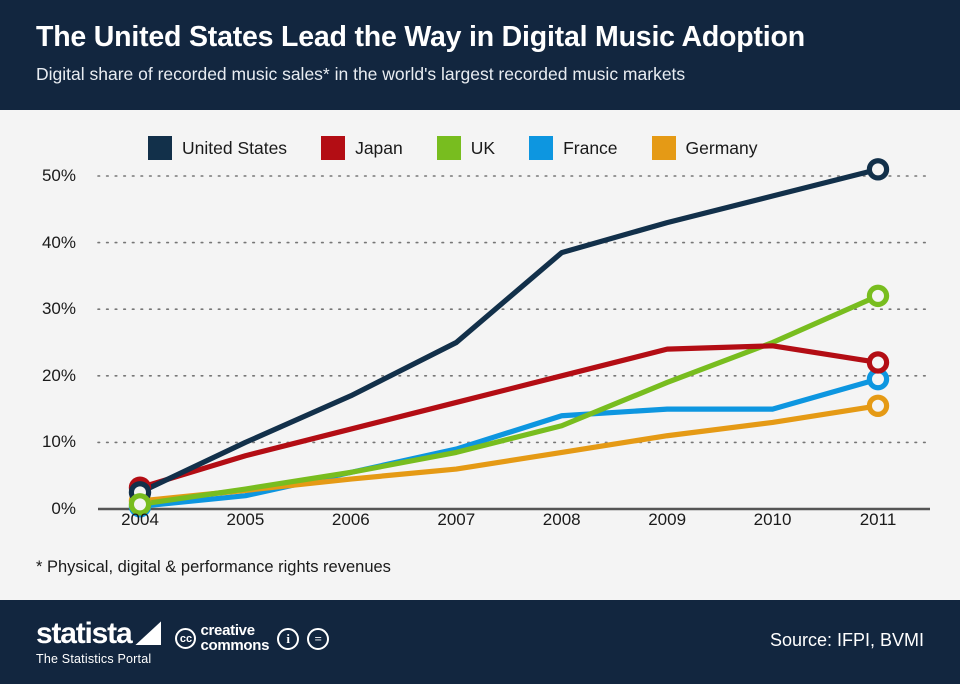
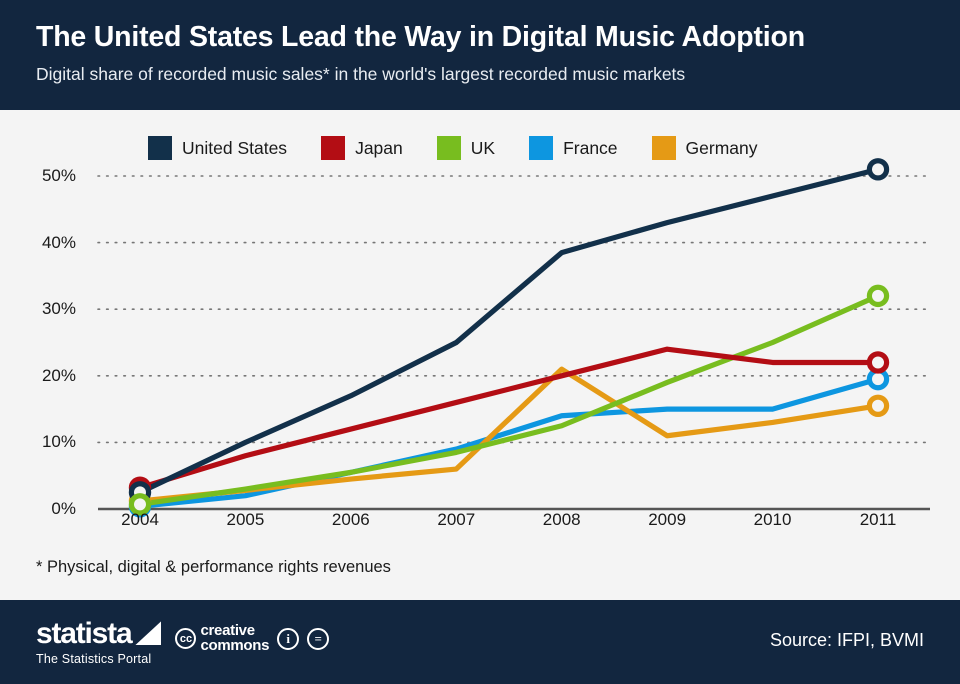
Germany/2008: 8% -> 21%
Japan/2010: 24% -> 22%
